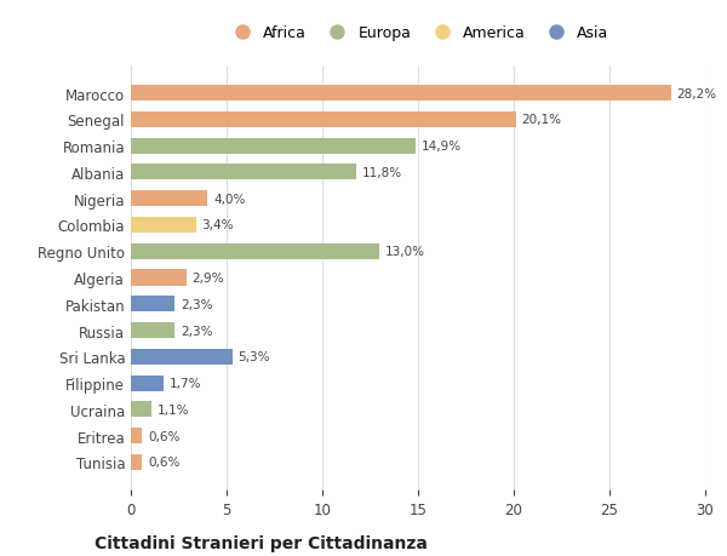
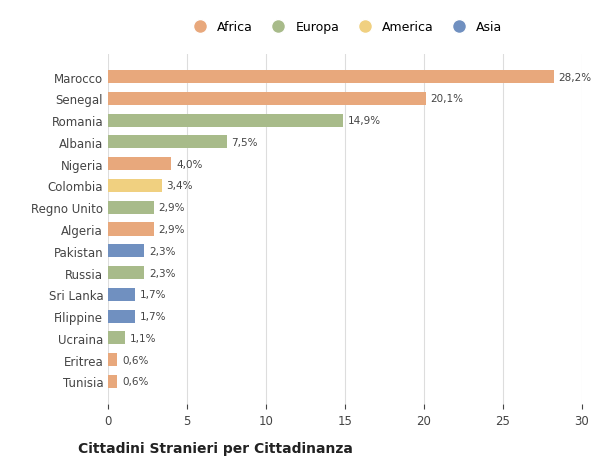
Albania: 11,8% -> 7,5%
Regno Unito: 13,0% -> 2,9%
Sri Lanka: 5,3% -> 1,7%
